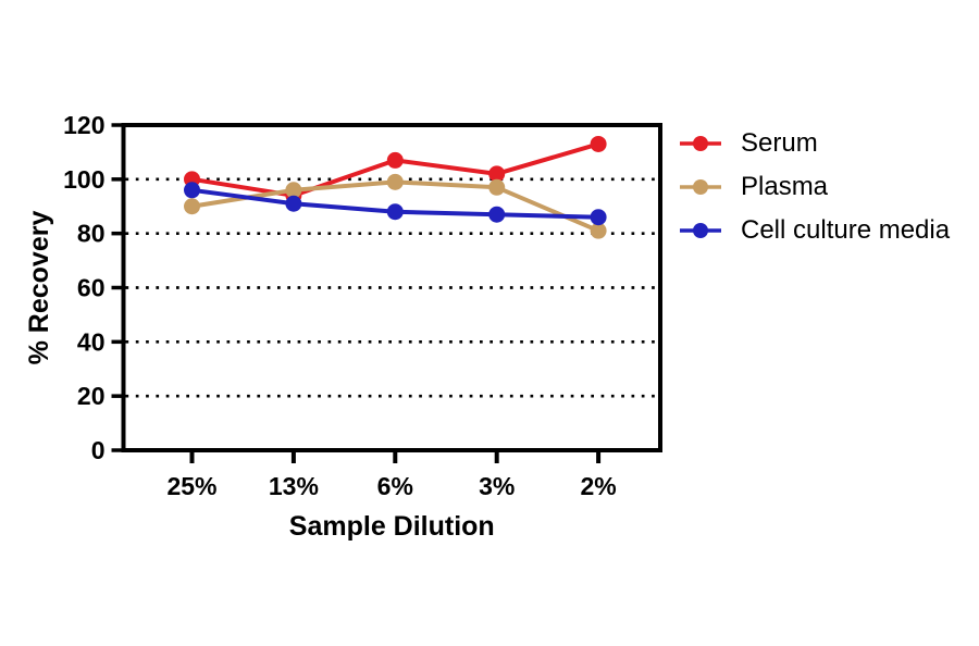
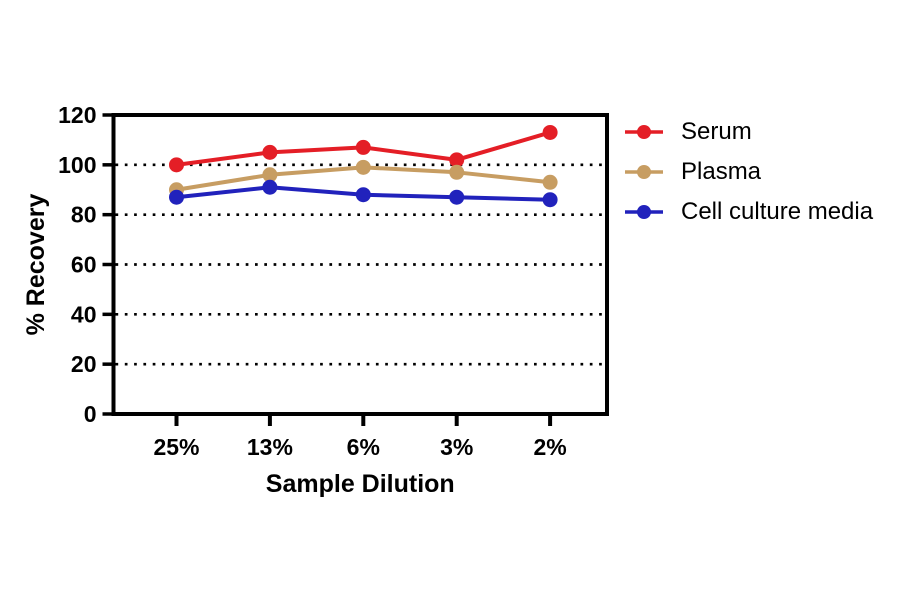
Cell culture media/25%: 96 -> 87
Serum/13%: 94 -> 105
Plasma/2%: 81 -> 93
